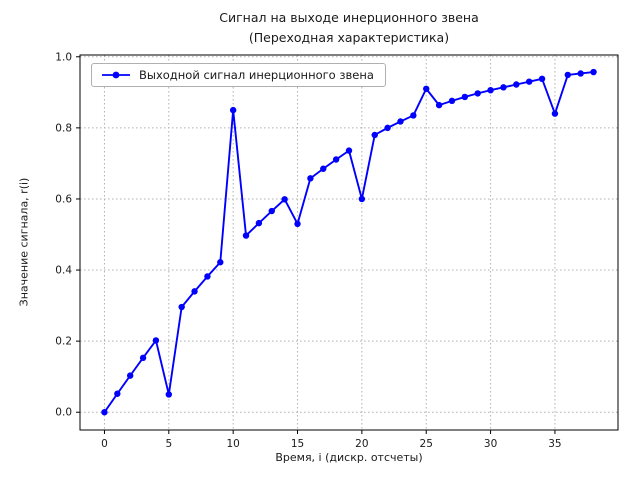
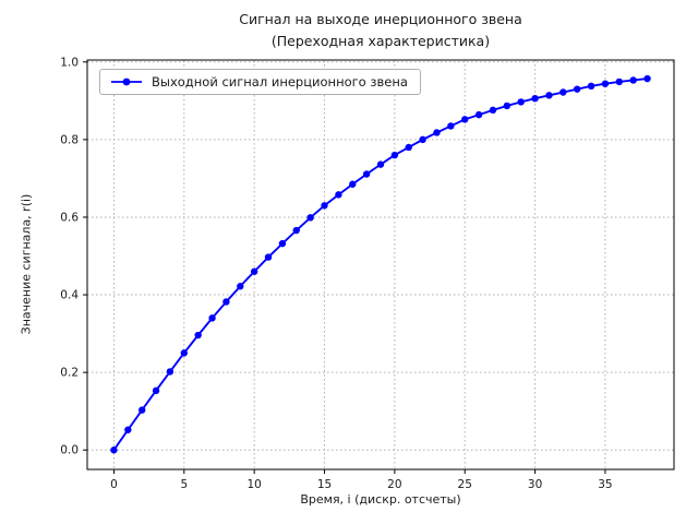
5: 0.05 -> 0.25
10: 0.85 -> 0.46
15: 0.53 -> 0.63
20: 0.60 -> 0.76
25: 0.91 -> 0.85
35: 0.84 -> 0.94
